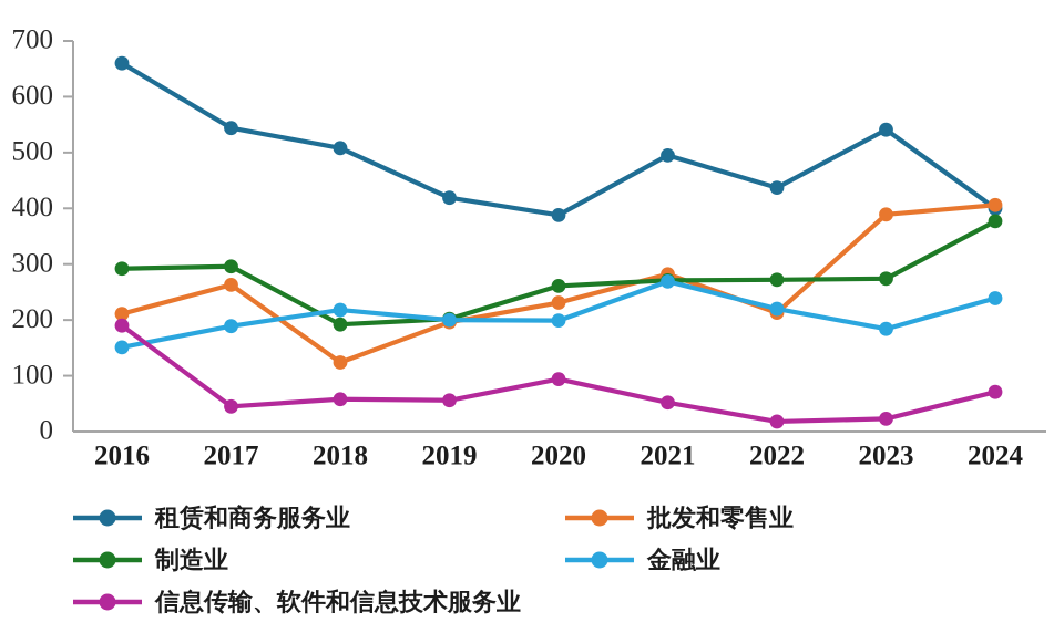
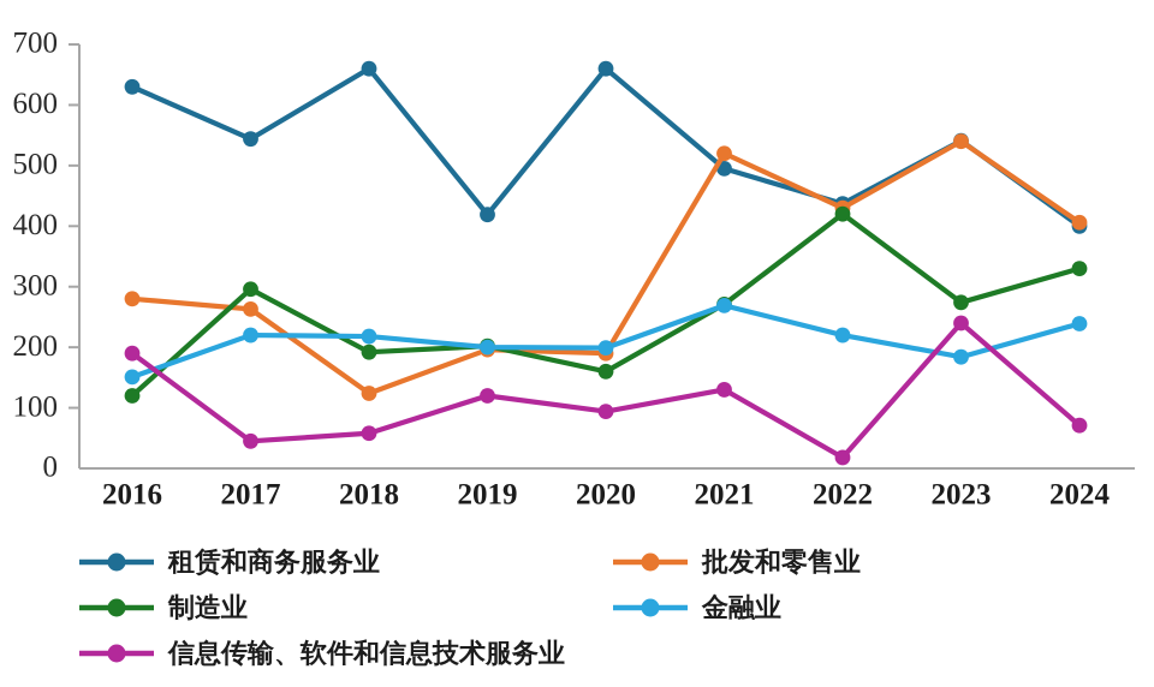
租赁和商务服务业/2016: 660 -> 630
批发和零售业/2016: 210 -> 280
制造业/2016: 290 -> 120
金融业/2017: 190 -> 220
租赁和商务服务业/2018: 510 -> 660
信息传输、软件和信息技术服务业/2019: 60 -> 120
租赁和商务服务业/2020: 390 -> 660
批发和零售业/2020: 230 -> 190
制造业/2020: 260 -> 160
批发和零售业/2021: 280 -> 520
信息传输、软件和信息技术服务业/2021: 50 -> 130
批发和零售业/2022: 210 -> 430
制造业/2022: 270 -> 420
批发和零售业/2023: 390 -> 540
信息传输、软件和信息技术服务业/2023: 20 -> 240
制造业/2024: 380 -> 330
